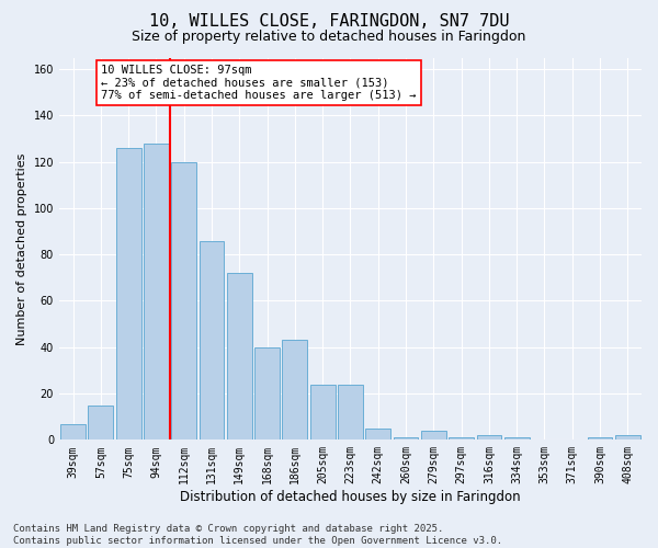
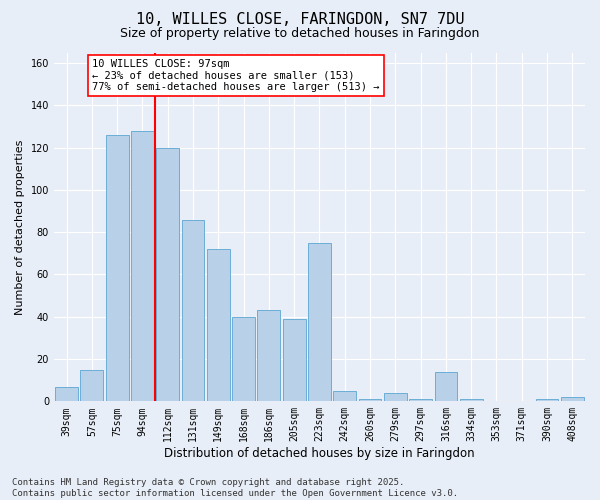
205sqm: 24 -> 39
223sqm: 24 -> 75
316sqm: 2 -> 14
